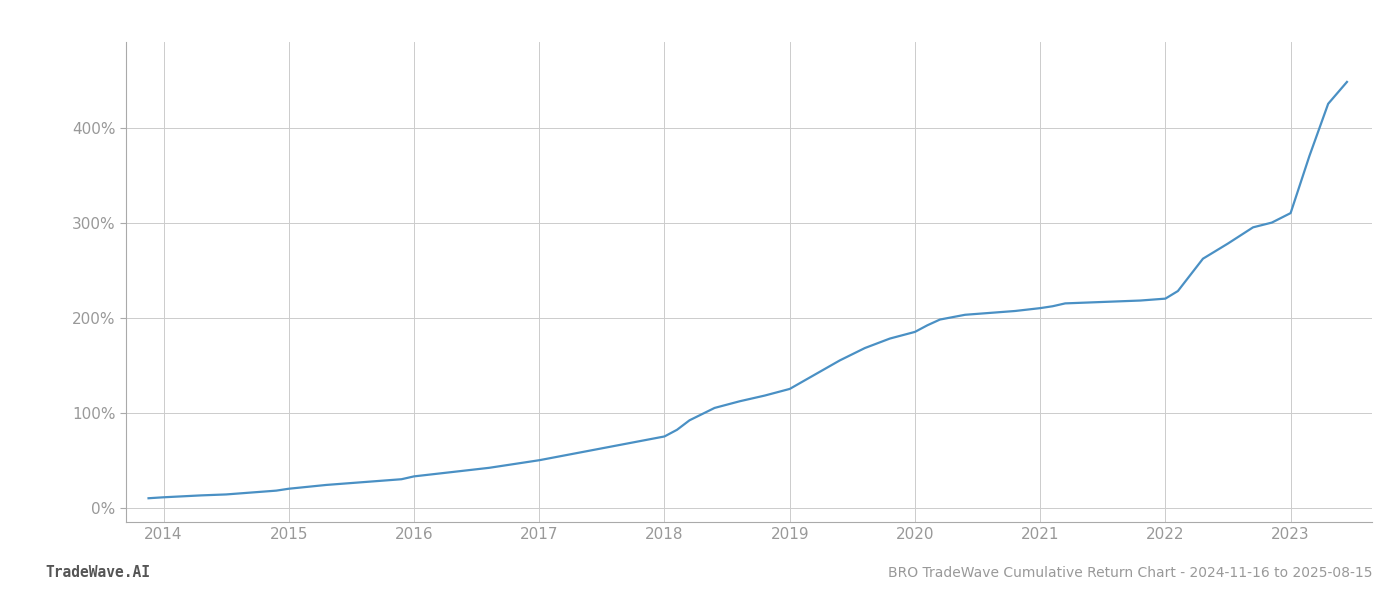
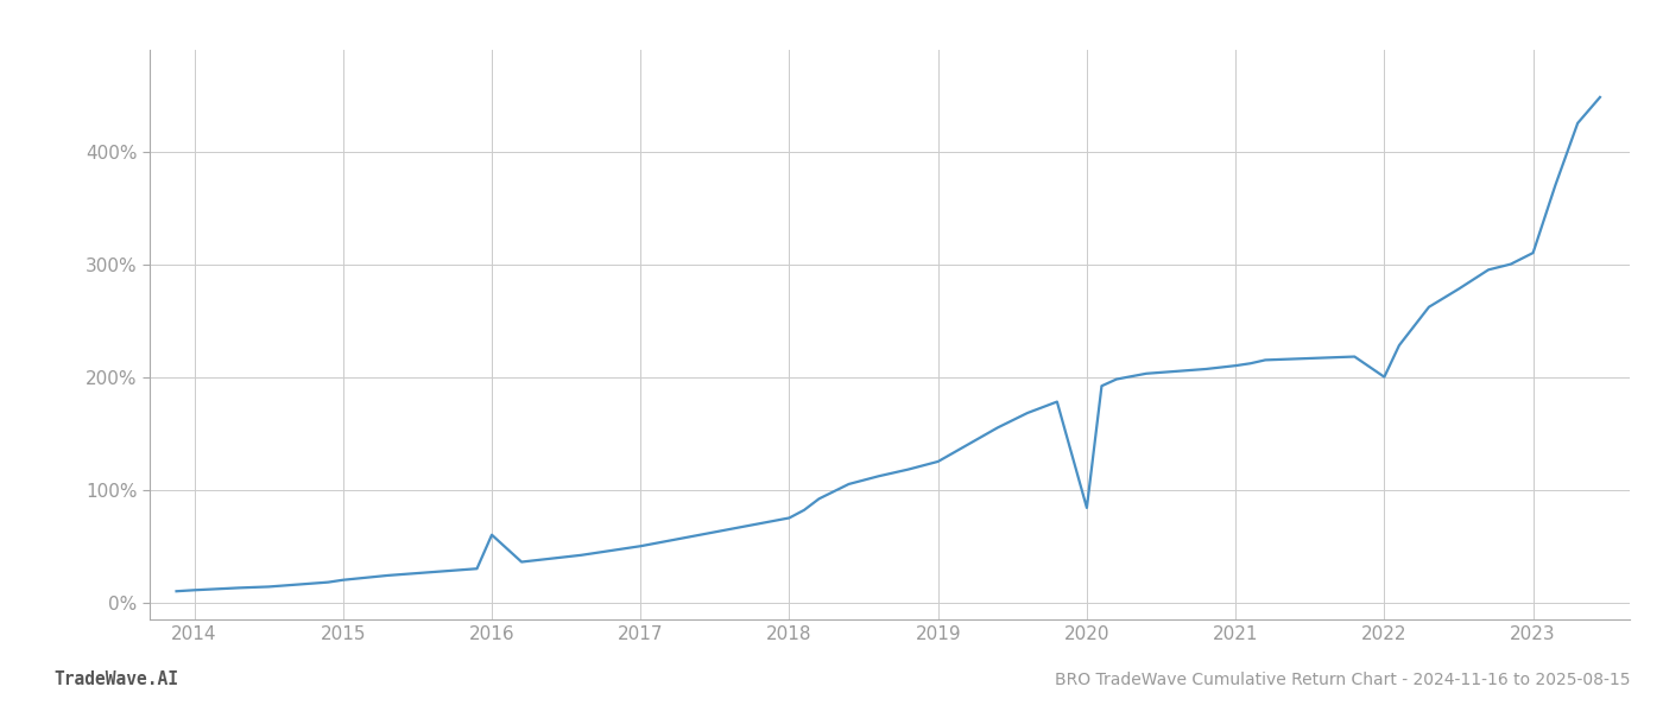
2016: 33% -> 60%
2020: 185% -> 84%
2022: 220% -> 200%
